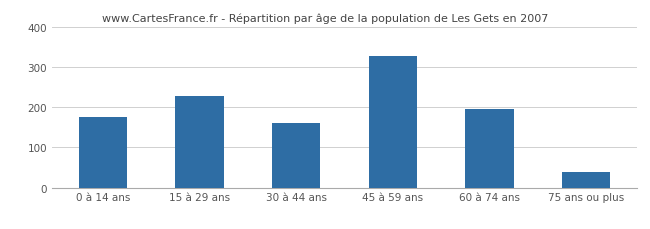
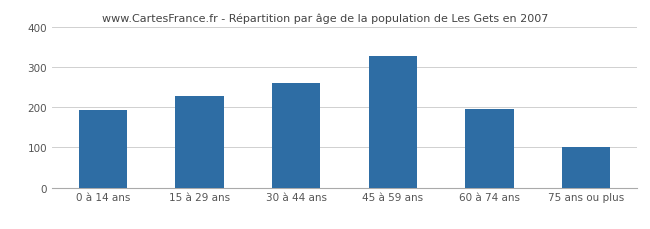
0 à 14 ans: 175 -> 193
30 à 44 ans: 160 -> 261
75 ans ou plus: 40 -> 101
